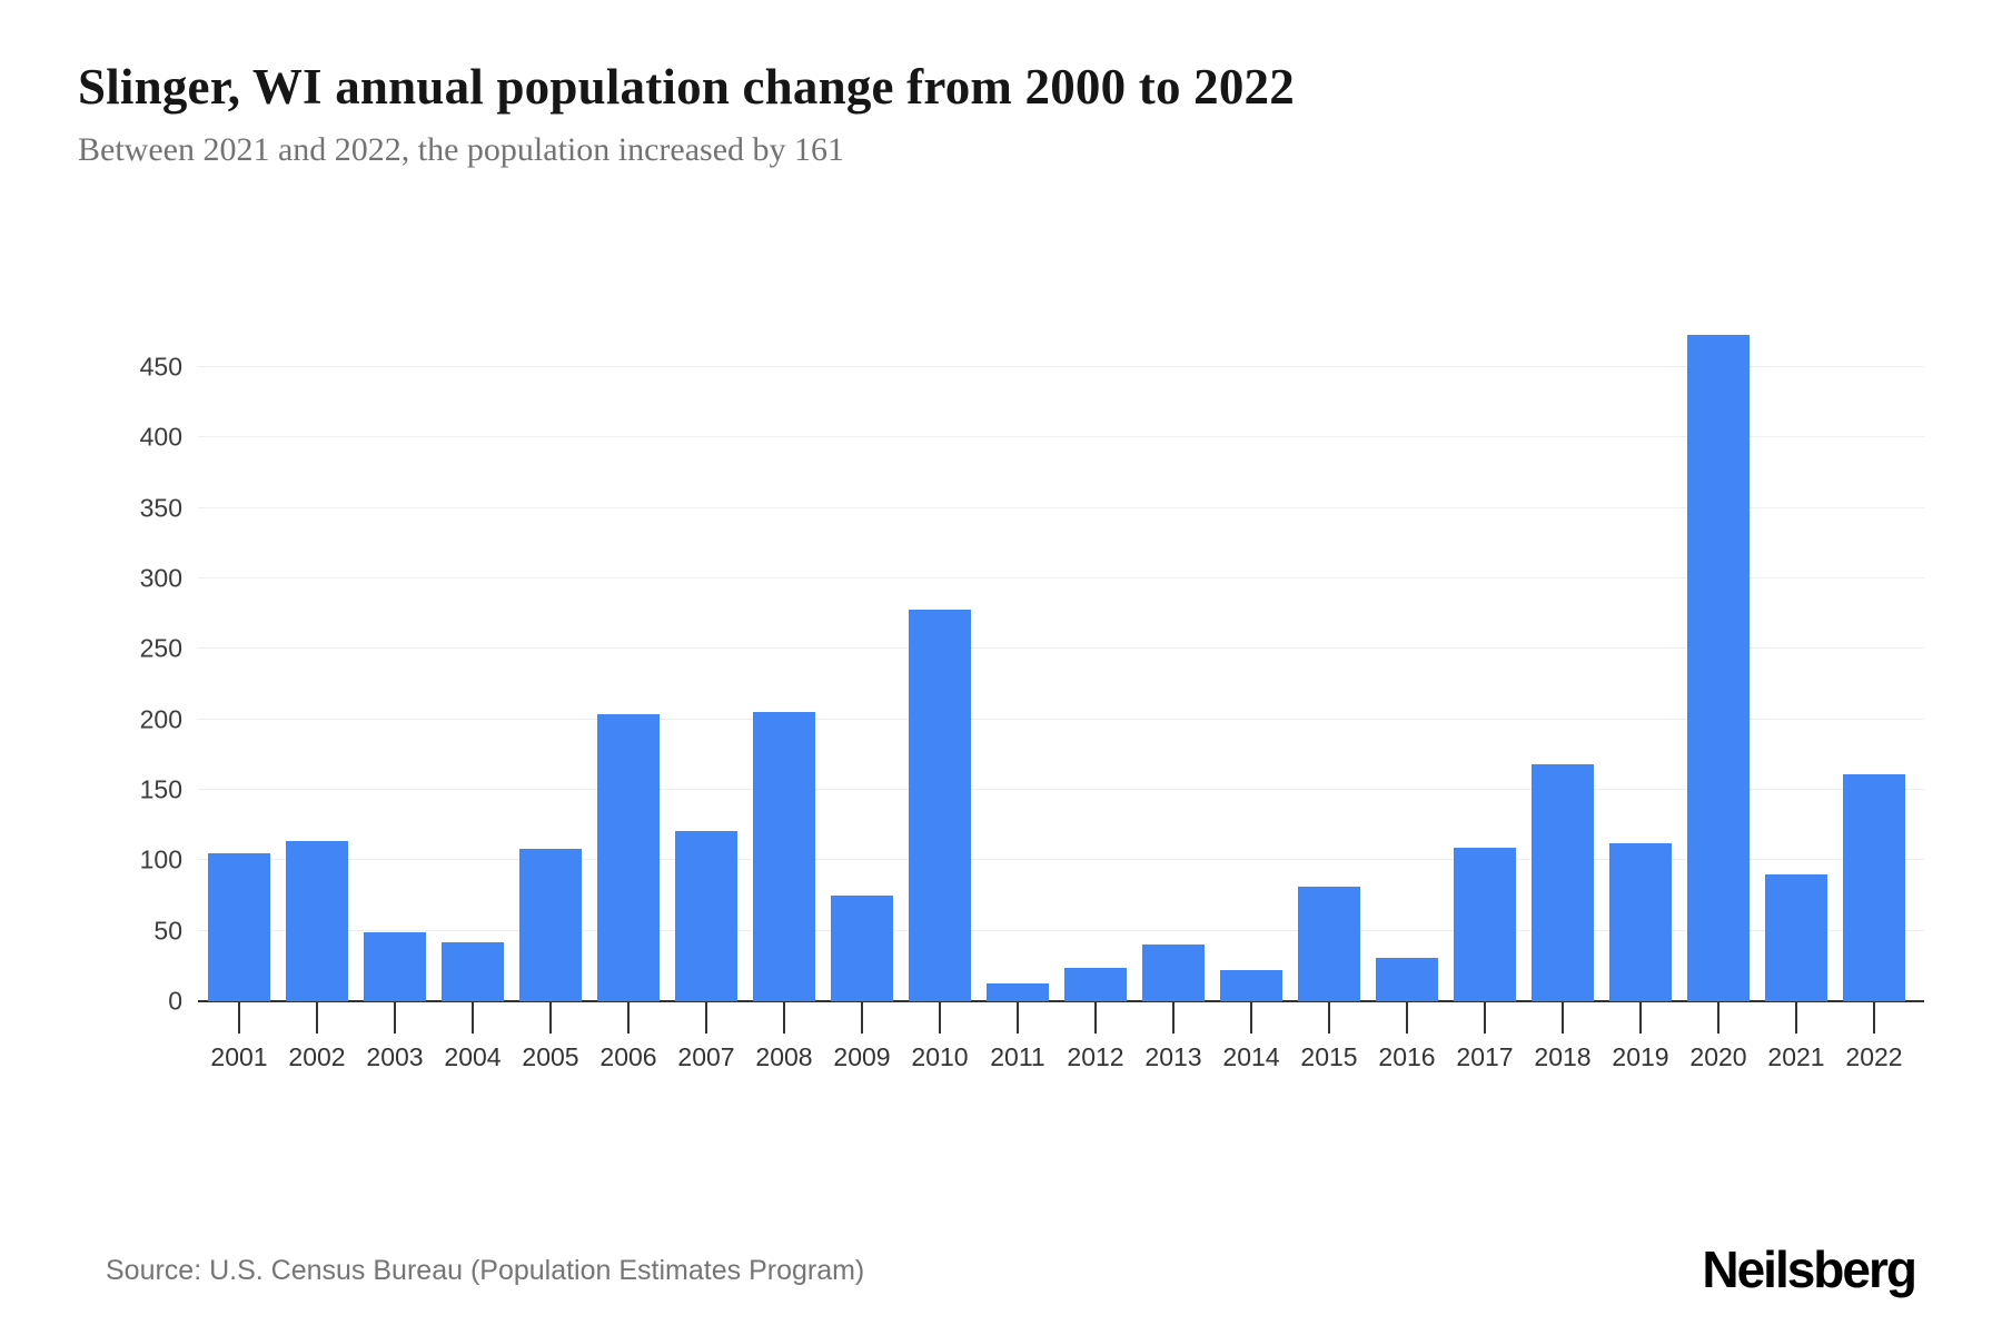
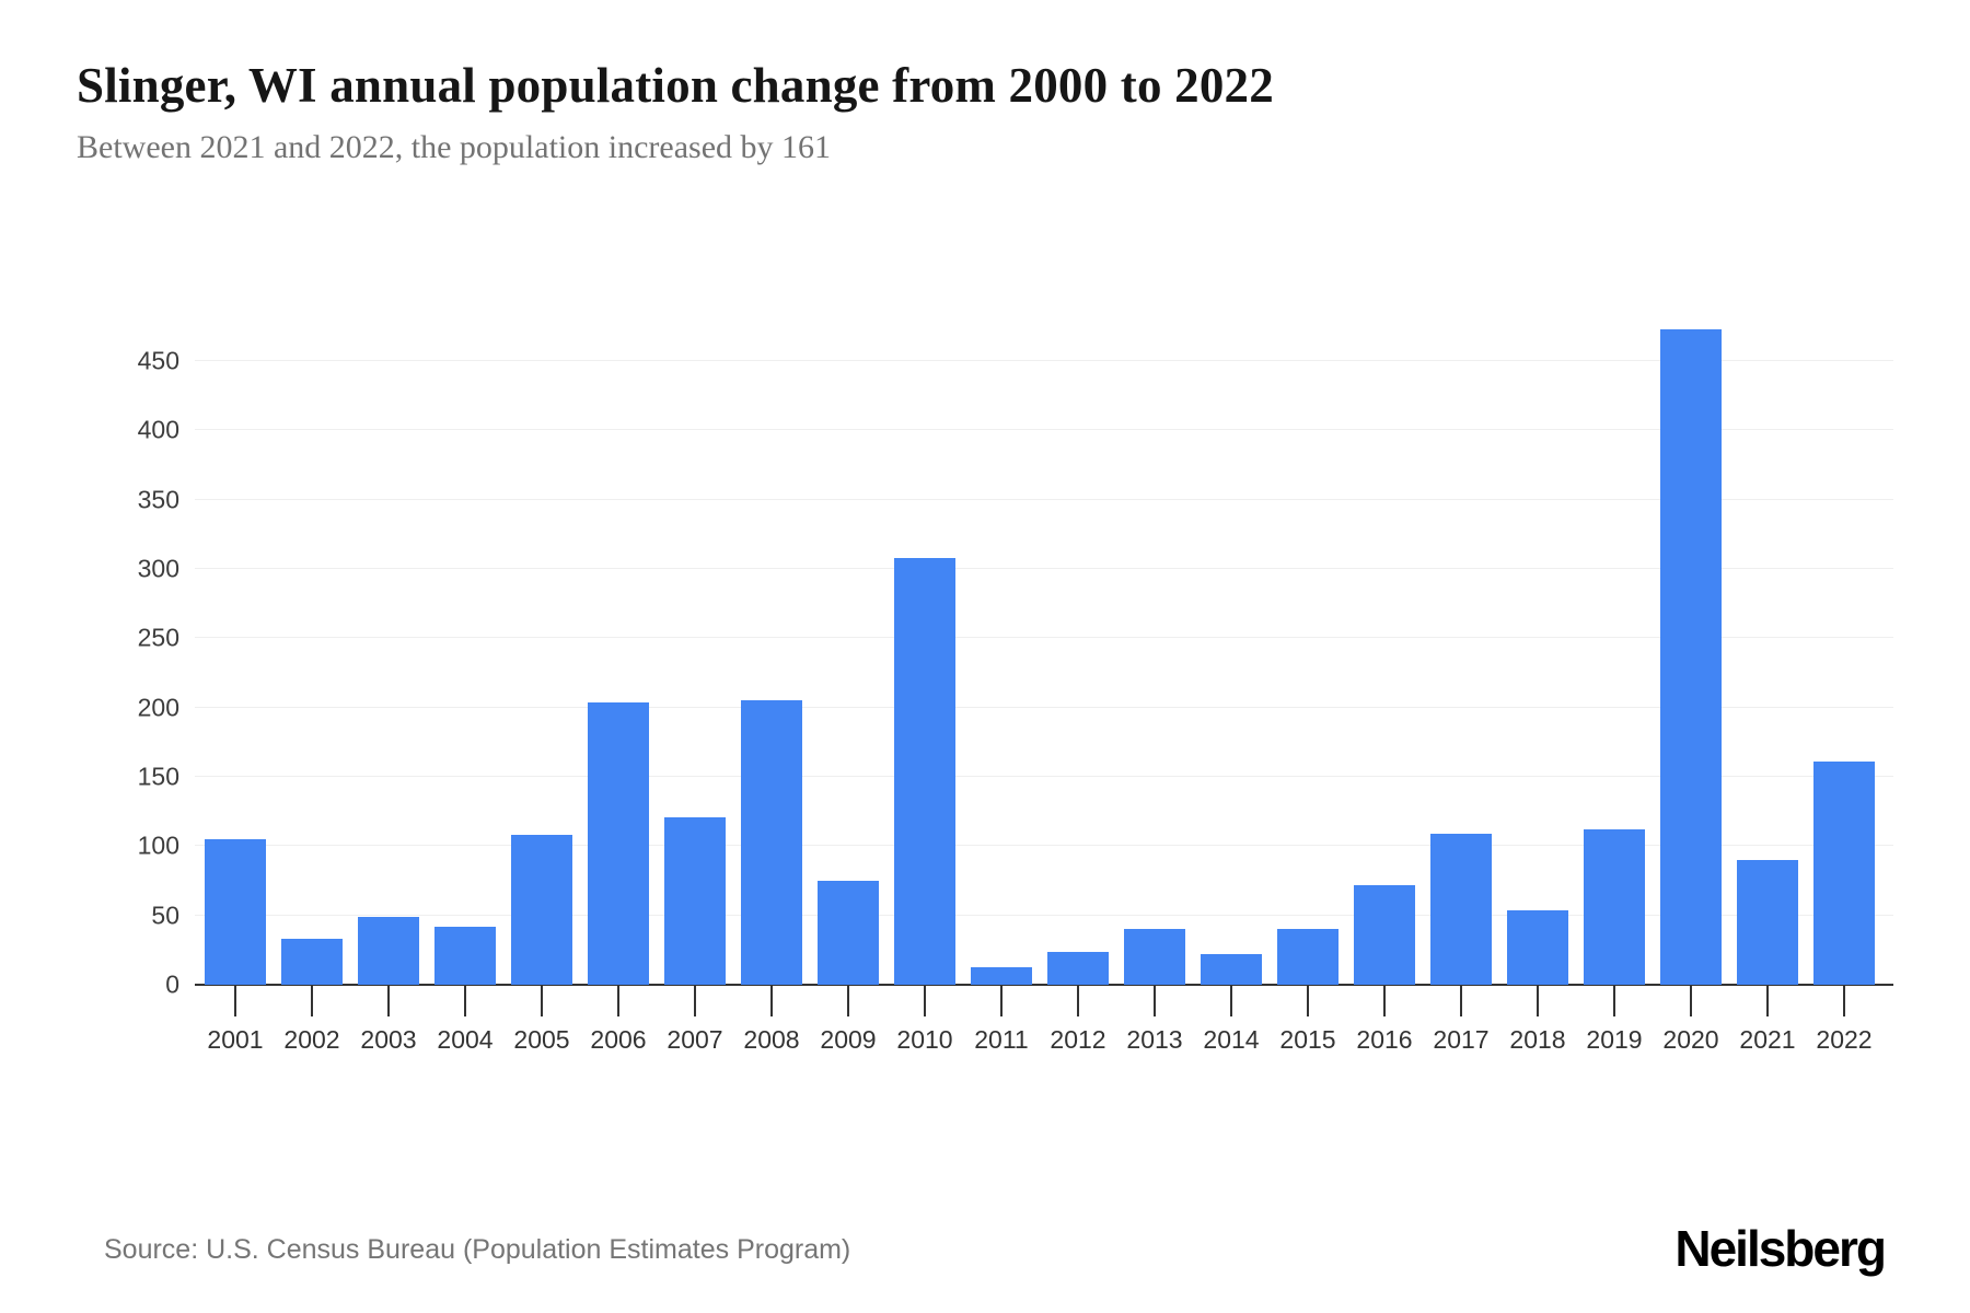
2002: 114 -> 33
2010: 278 -> 308
2015: 81 -> 40
2016: 31 -> 72
2018: 168 -> 54
